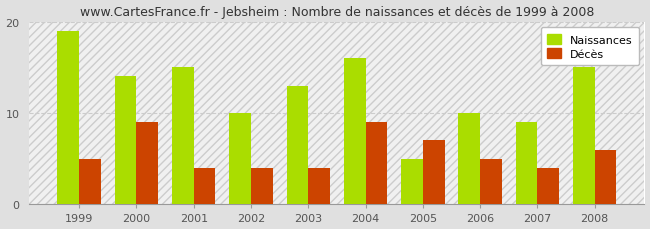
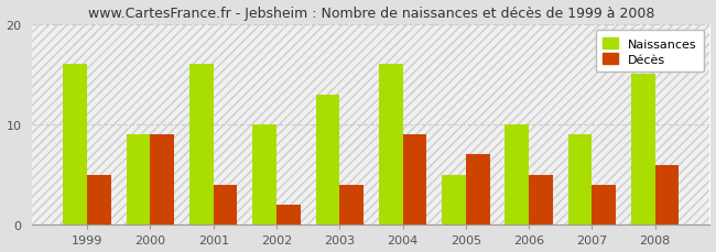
Naissances/1999: 19 -> 16
Naissances/2000: 14 -> 9
Naissances/2001: 15 -> 16
Décès/2002: 4 -> 2
